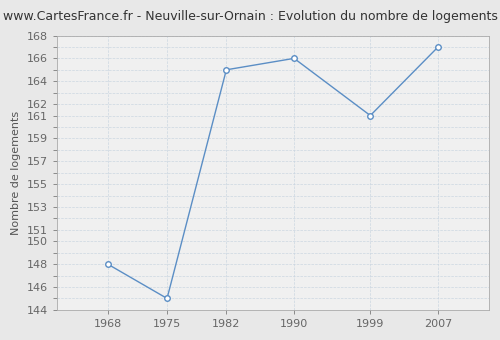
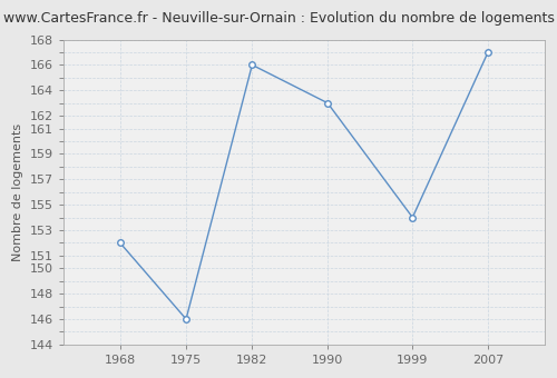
1968: 148 -> 152
1975: 145 -> 146
1982: 165 -> 166
1990: 166 -> 163
1999: 161 -> 154
